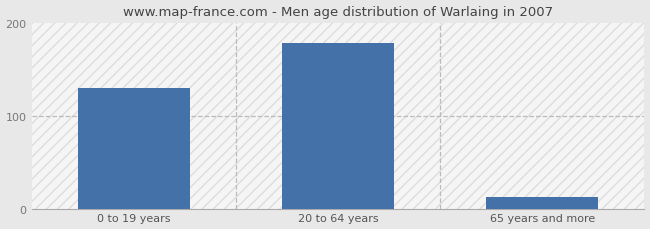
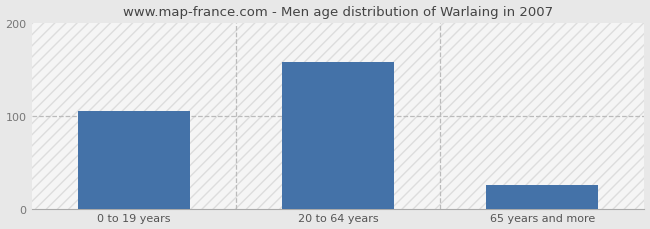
0 to 19 years: 130 -> 105
20 to 64 years: 178 -> 158
65 years and more: 12 -> 25
